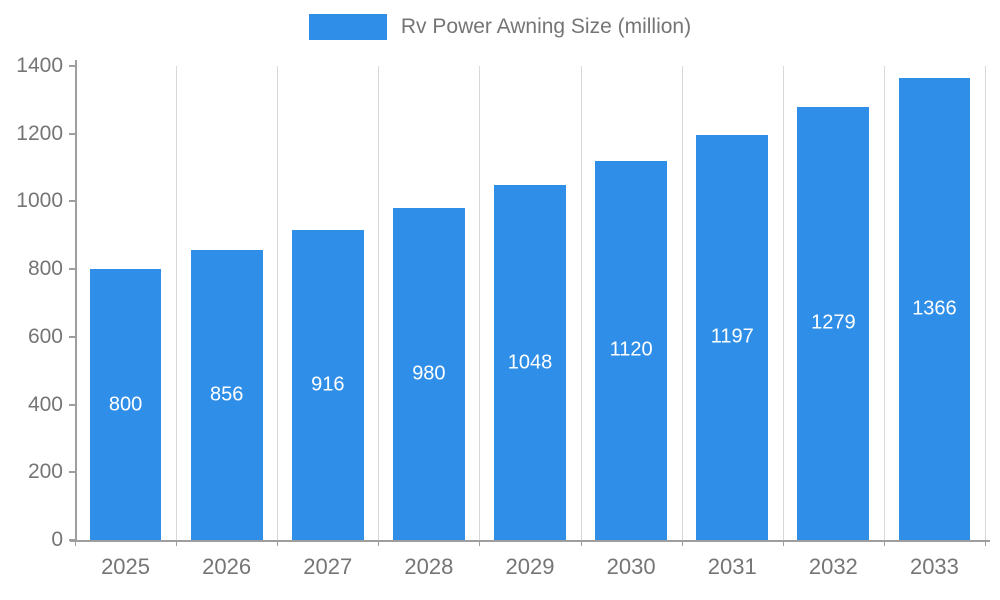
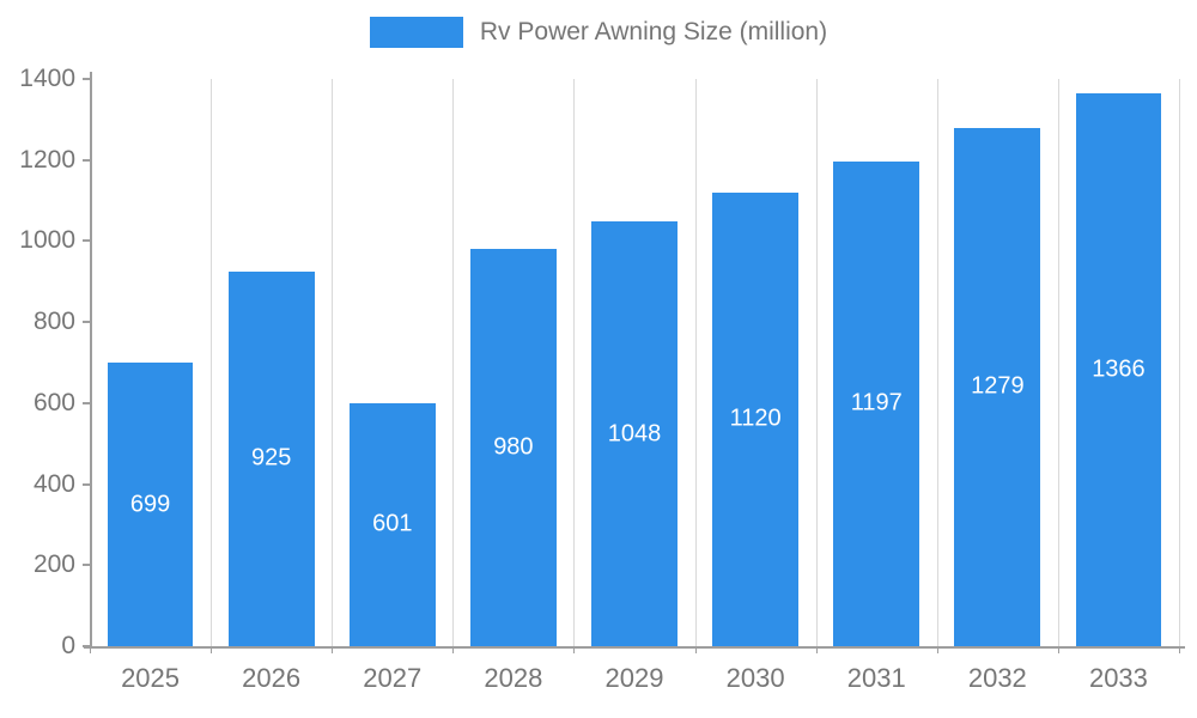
2025: 800 -> 699
2026: 856 -> 925
2027: 916 -> 601
